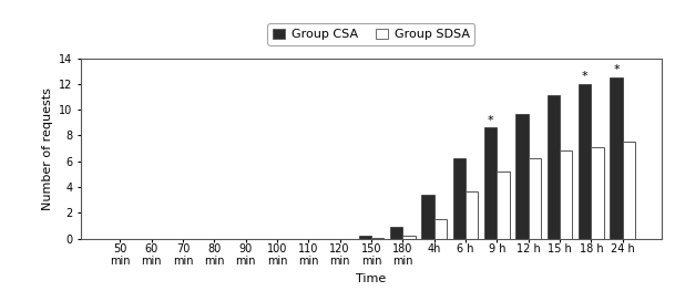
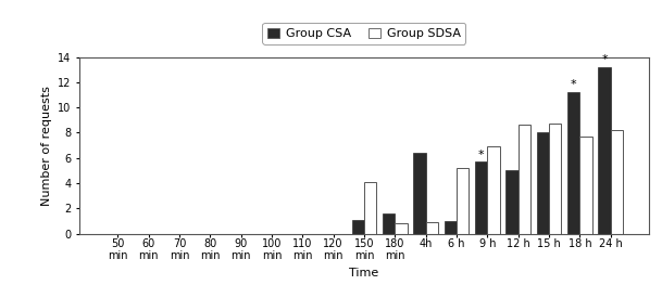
Group CSA/150 min: 0.2 -> 1.1
Group SDSA/150 min: 0.1 -> 4.1
Group CSA/180 min: 0.9 -> 1.6
Group SDSA/180 min: 0.2 -> 0.8
Group CSA/4h: 3.4 -> 6.4
Group SDSA/4h: 1.5 -> 0.9
Group CSA/6 h: 6.2 -> 1.0
Group SDSA/6 h: 3.7 -> 5.2
Group CSA/9 h: 8.6 -> 5.7
Group SDSA/9 h: 5.2 -> 6.9
Group CSA/12 h: 9.7 -> 5.0
Group SDSA/12 h: 6.2 -> 8.6
Group CSA/15 h: 11.1 -> 8.0
Group SDSA/15 h: 6.8 -> 8.7
Group CSA/18 h: 12.0 -> 11.2
Group SDSA/18 h: 7.1 -> 7.7
Group CSA/24 h: 12.5 -> 13.2
Group SDSA/24 h: 7.5 -> 8.2
